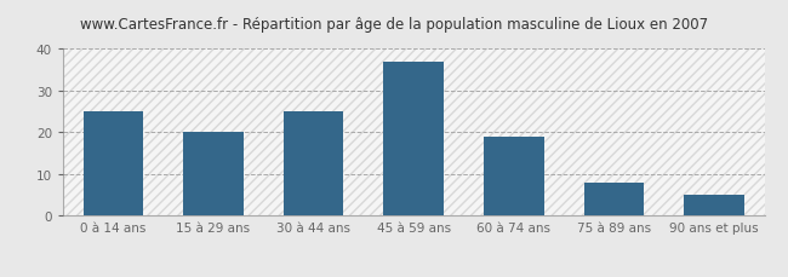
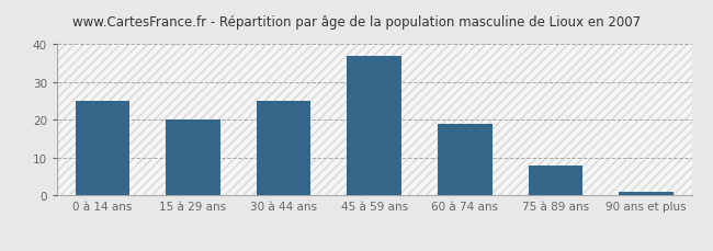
90 ans et plus: 5 -> 1
